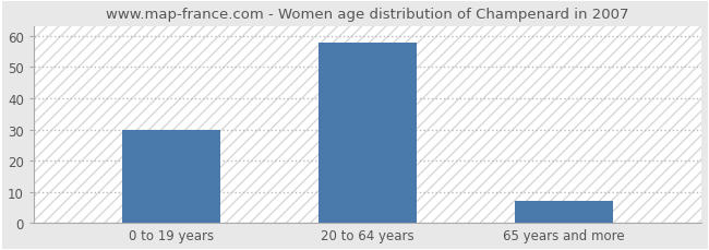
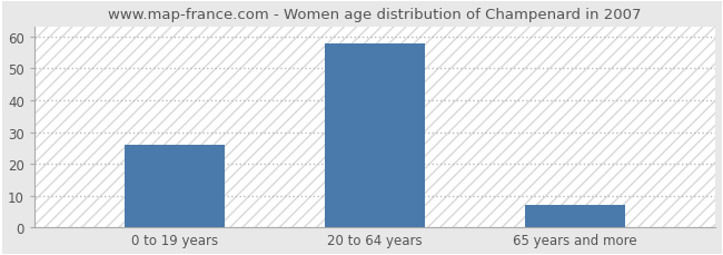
0 to 19 years: 30 -> 26
